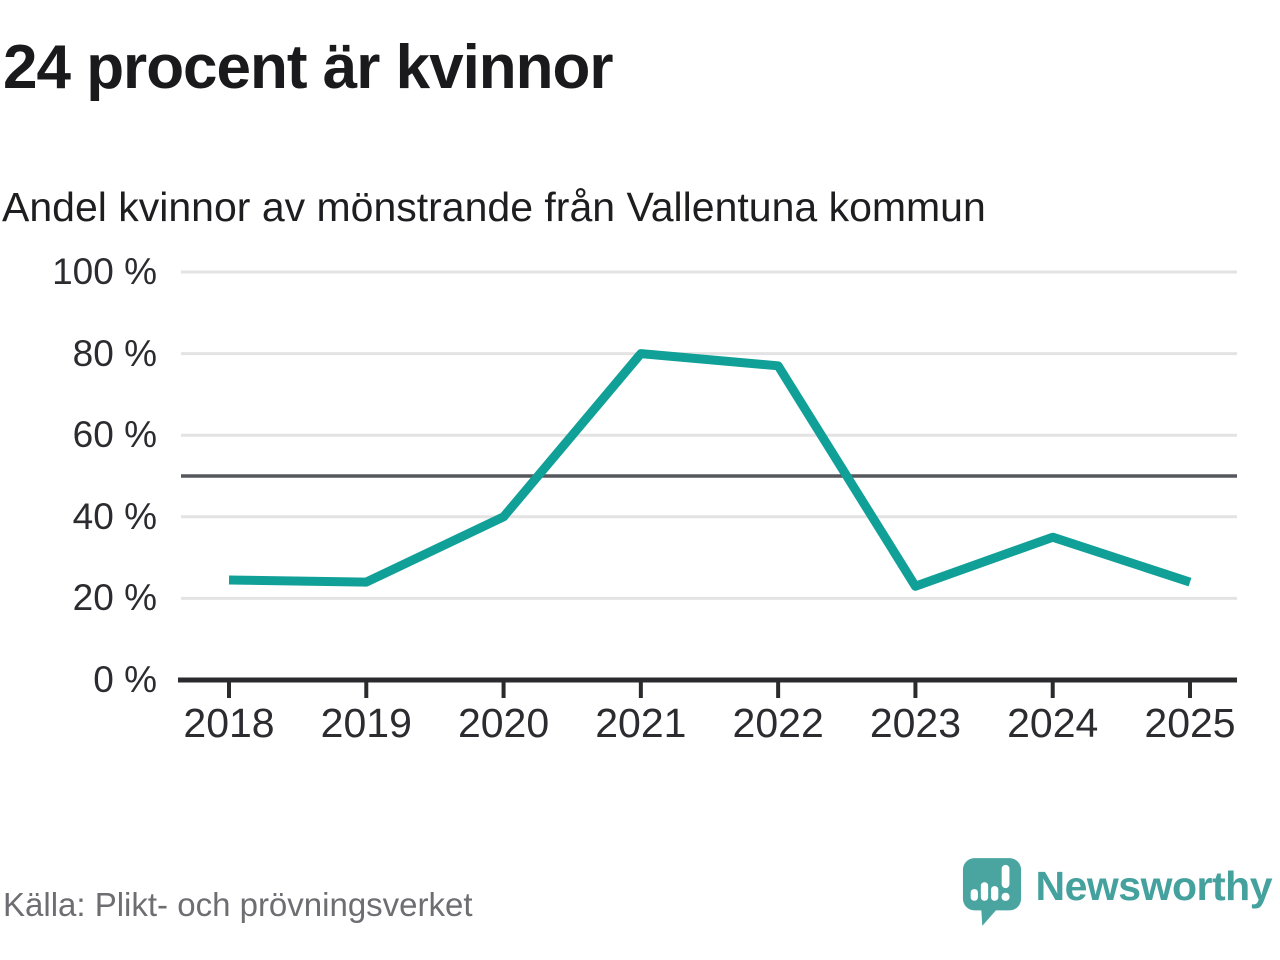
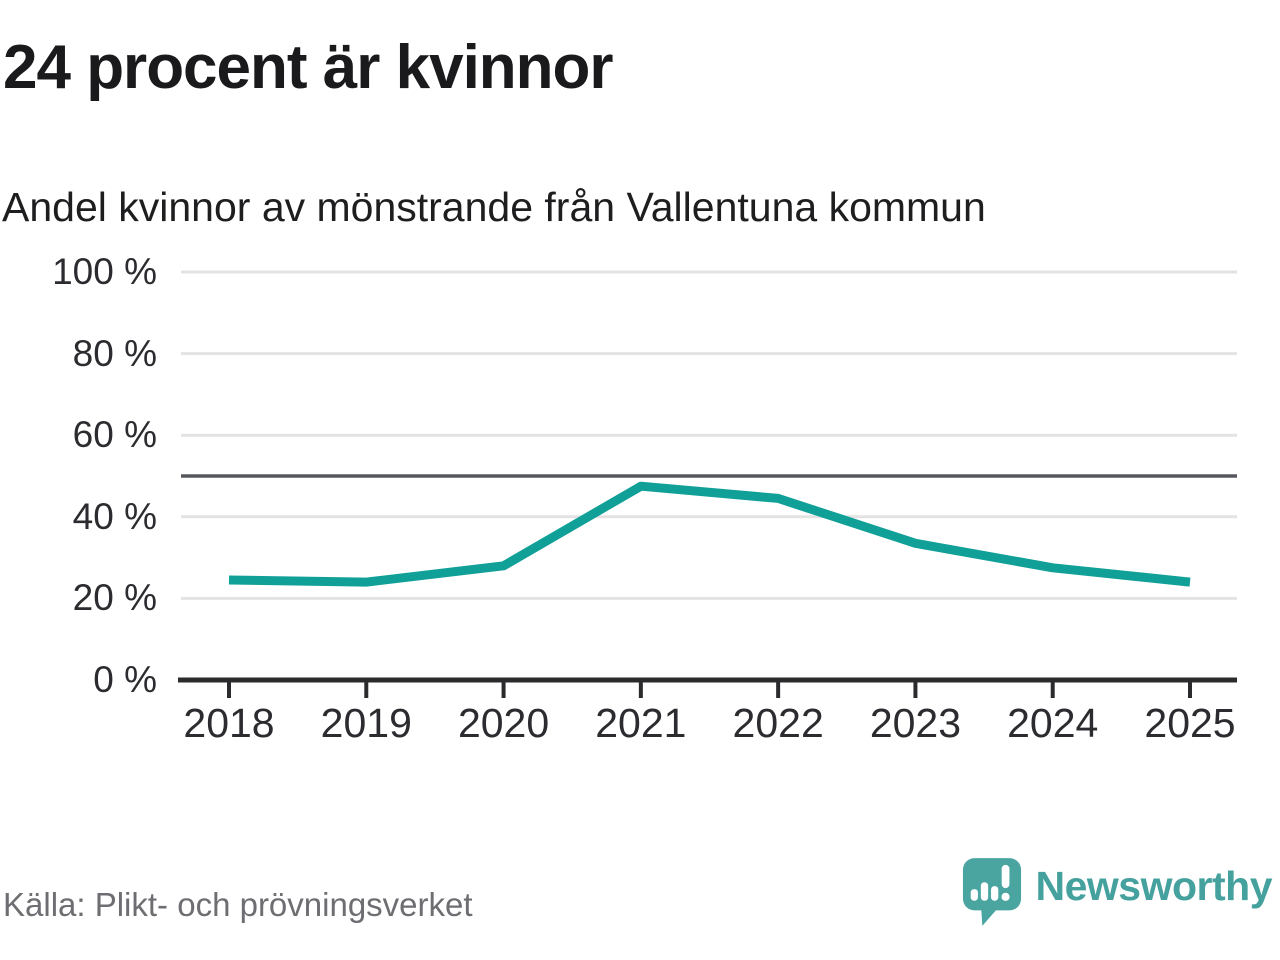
2020: 40% -> 28%
2021: 80% -> 48%
2022: 77% -> 44%
2023: 23% -> 34%
2024: 35% -> 28%
